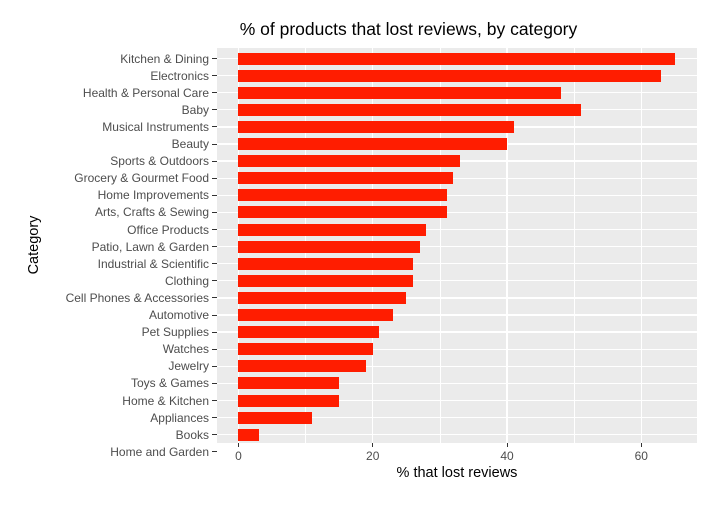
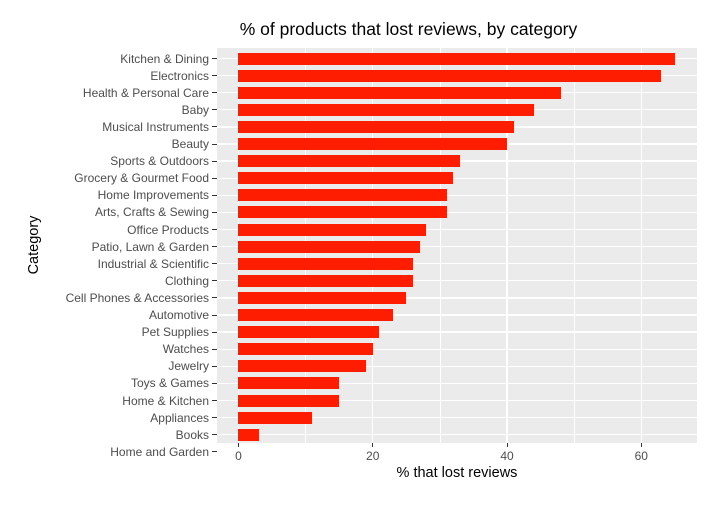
Baby: 51 -> 44
